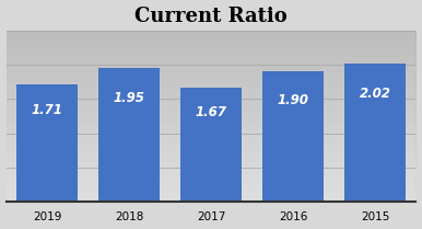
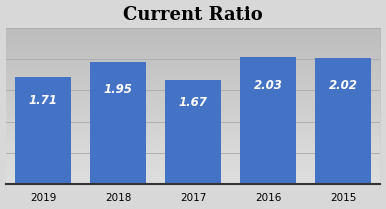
2016: 1.90 -> 2.03
